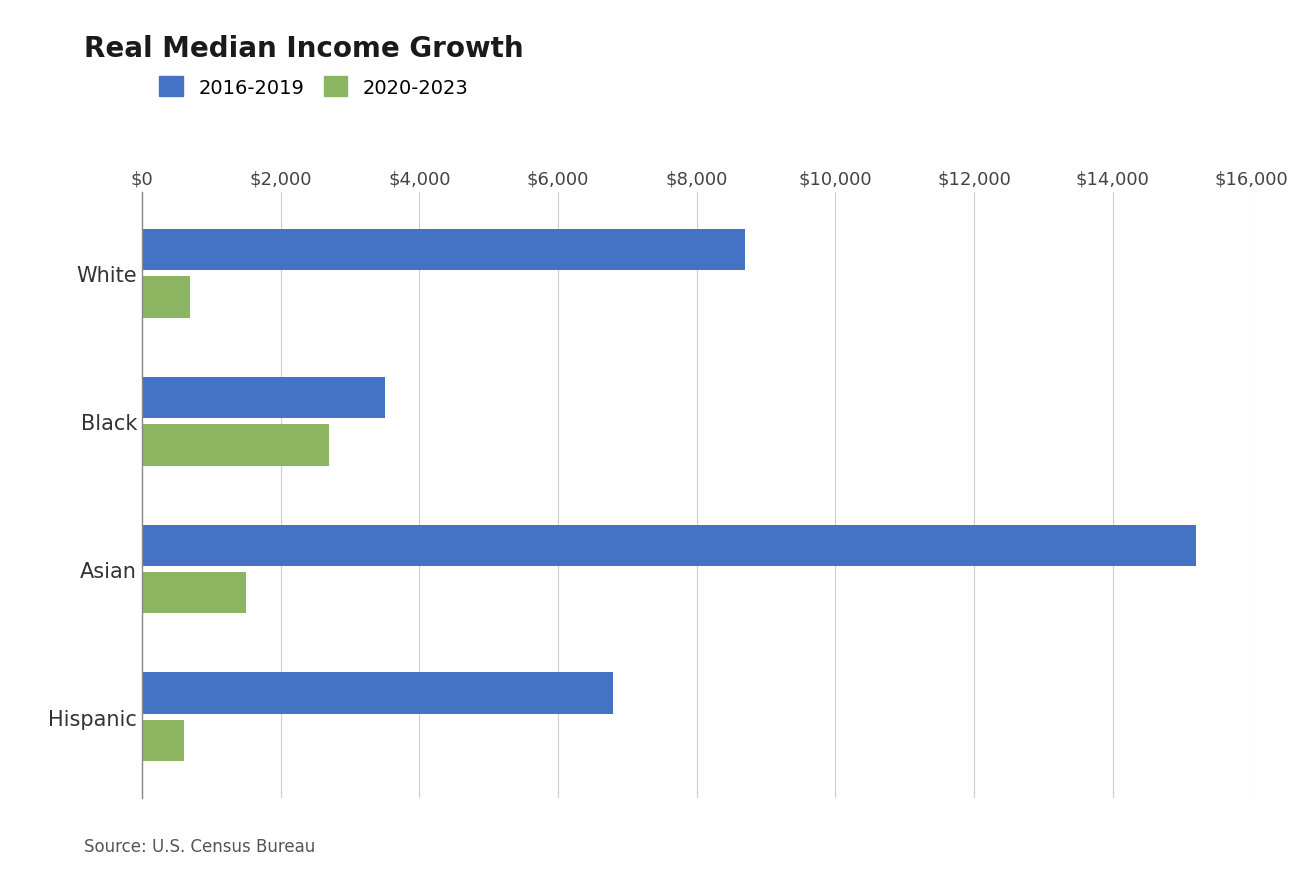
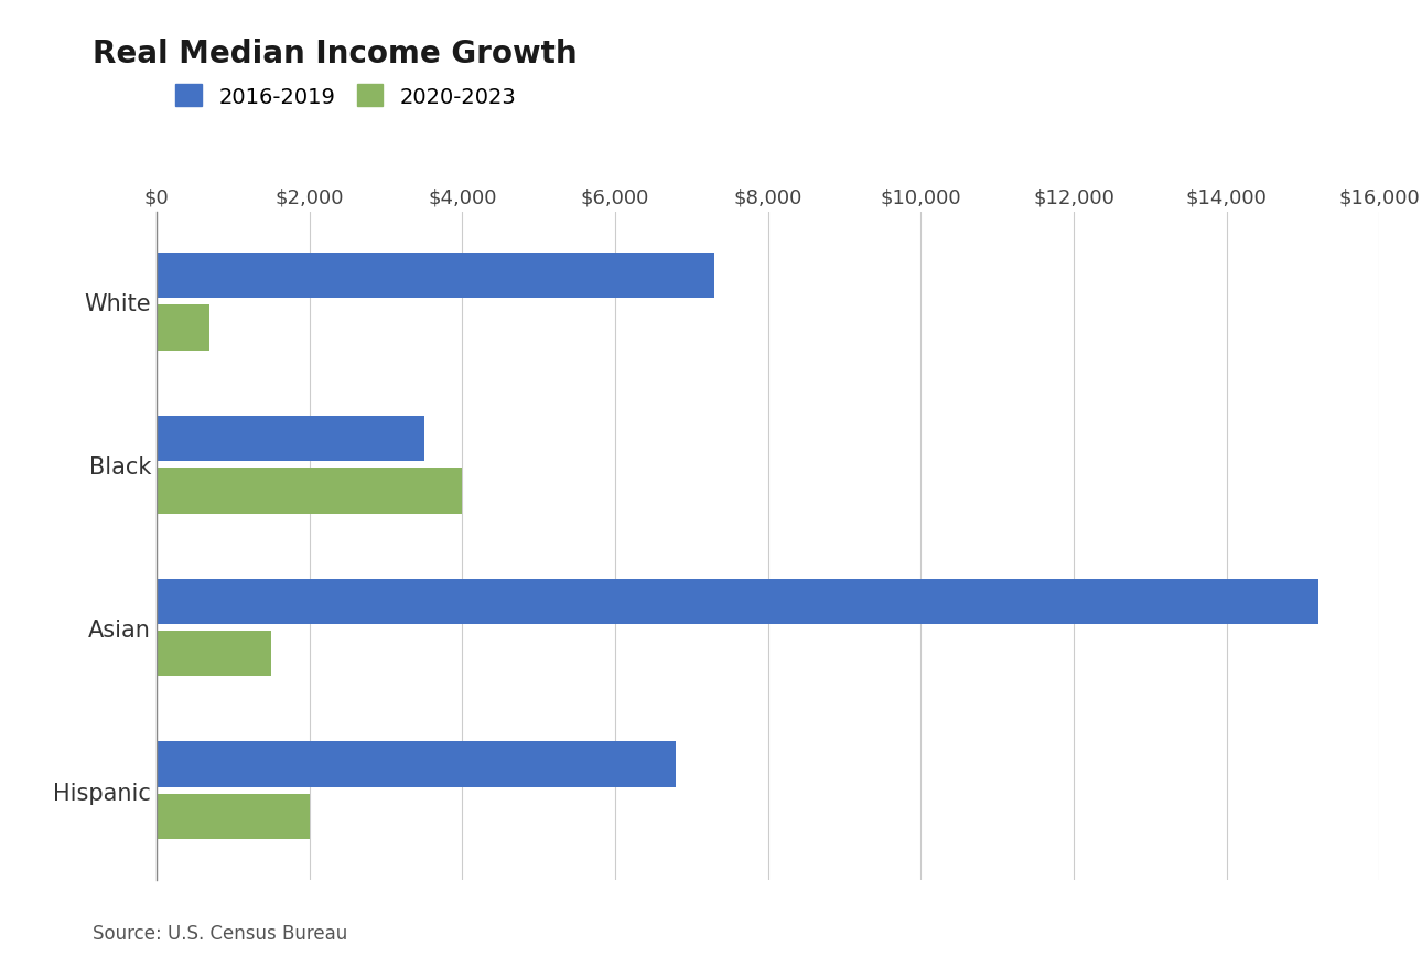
2016-2019/White: $8,700 -> $7,300
2020-2023/Black: $2,700 -> $4,000
2020-2023/Hispanic: $600 -> $2,000
